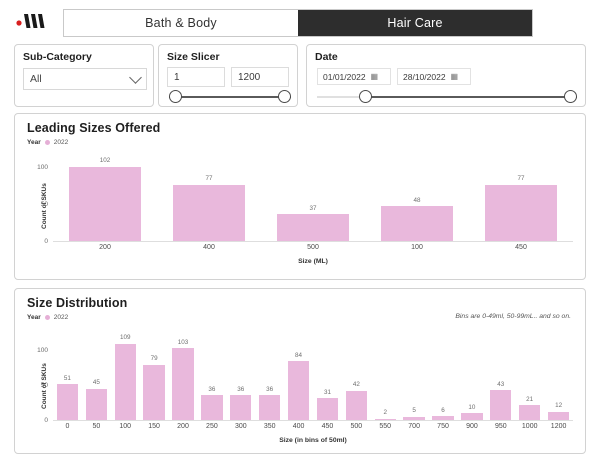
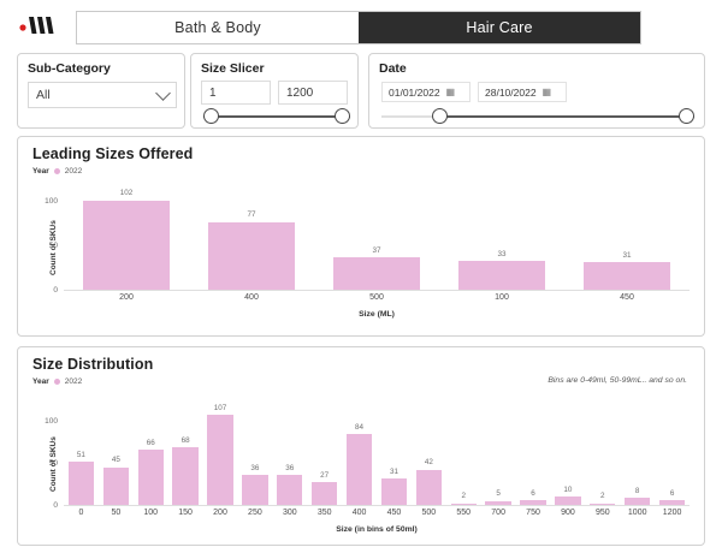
Leading Sizes Offered/100: 48 -> 33
Leading Sizes Offered/450: 77 -> 31
Size Distribution/100: 109 -> 66
Size Distribution/150: 79 -> 68
Size Distribution/200: 103 -> 107
Size Distribution/350: 36 -> 27
Size Distribution/950: 43 -> 2
Size Distribution/1000: 21 -> 8
Size Distribution/1200: 12 -> 6
